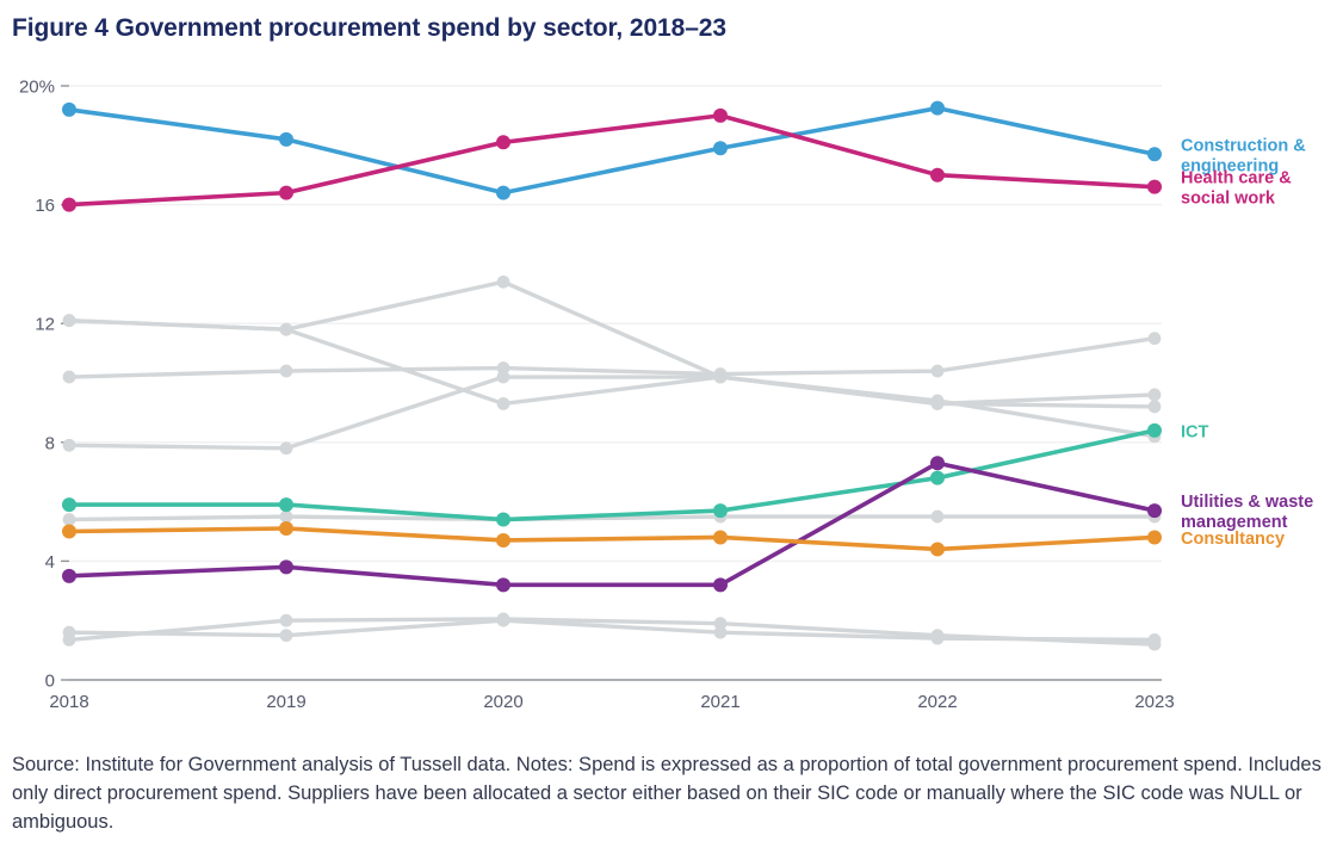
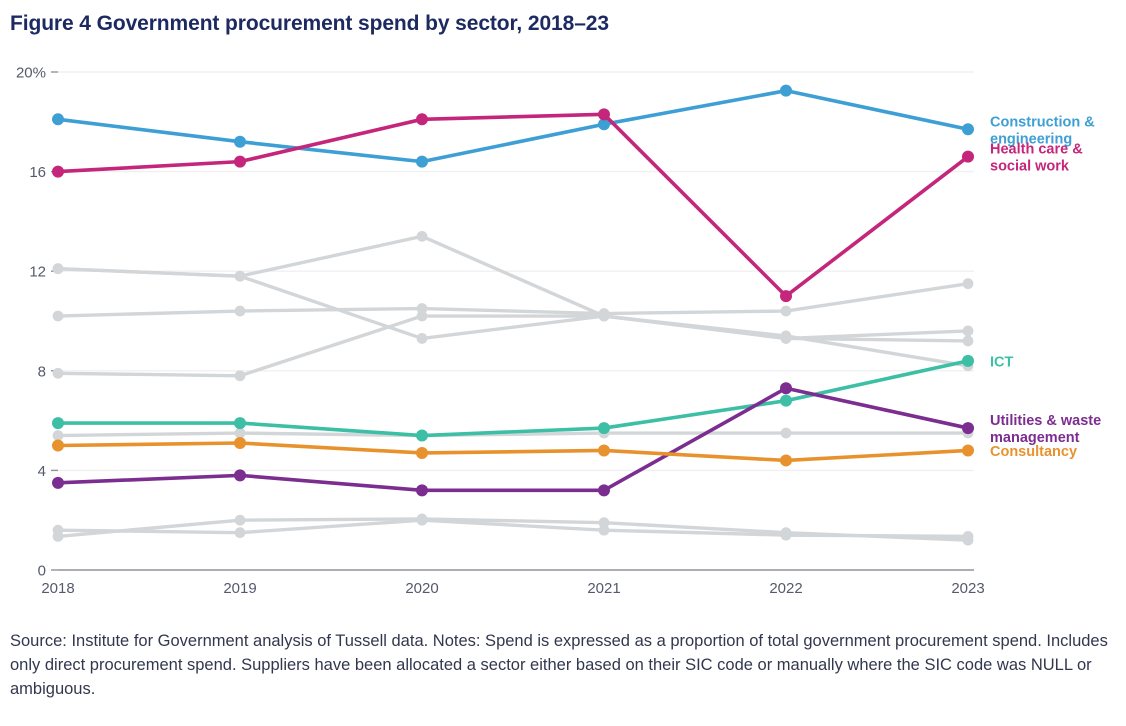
Construction & engineering/2018: 19.2% -> 18.1%
Construction & engineering/2019: 18.2% -> 17.2%
Health care & social work/2021: 19.0% -> 18.3%
Health care & social work/2022: 17.0% -> 11.0%
